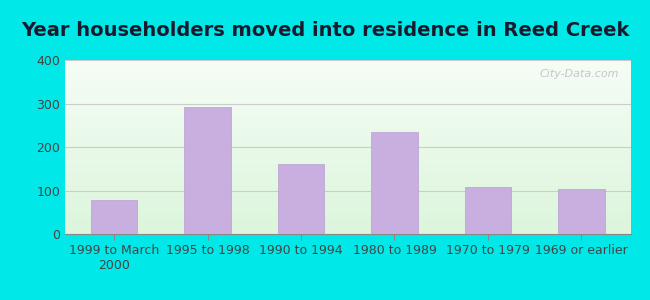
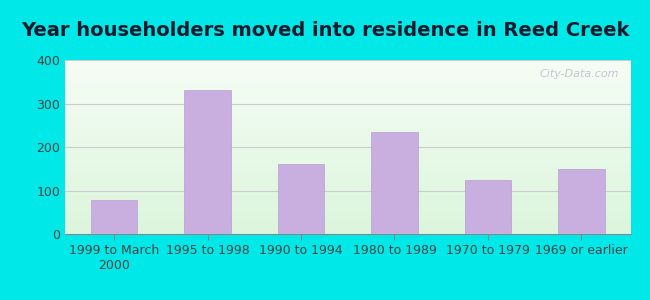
1995 to 1998: 291 -> 330
1970 to 1979: 109 -> 125
1969 or earlier: 103 -> 150
